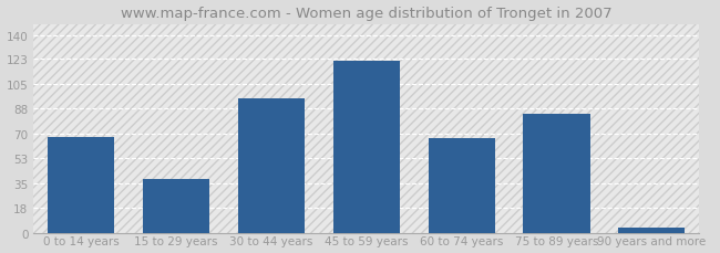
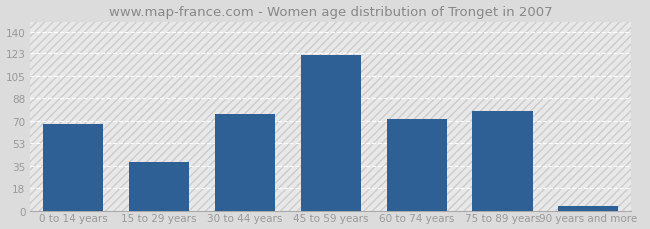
30 to 44 years: 95 -> 76
60 to 74 years: 67 -> 72
75 to 89 years: 84 -> 78
